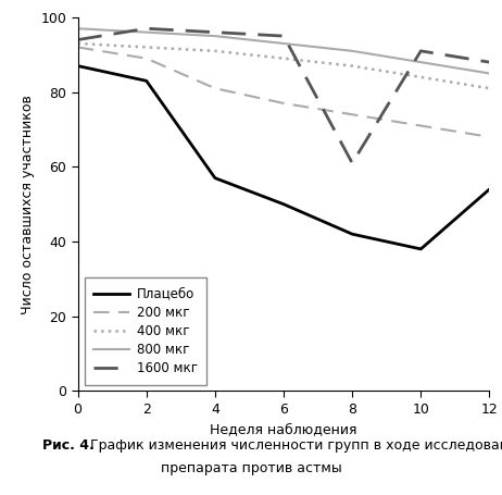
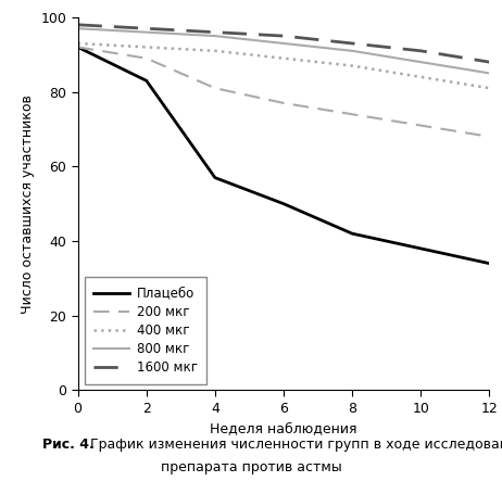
Плацебо/0: 87 -> 92
1600 мкг/0: 94 -> 98
1600 мкг/8: 61 -> 93
Плацебо/12: 54 -> 34
